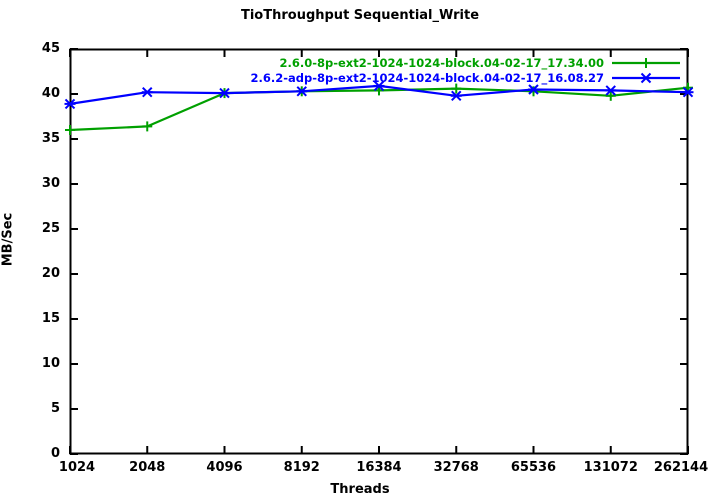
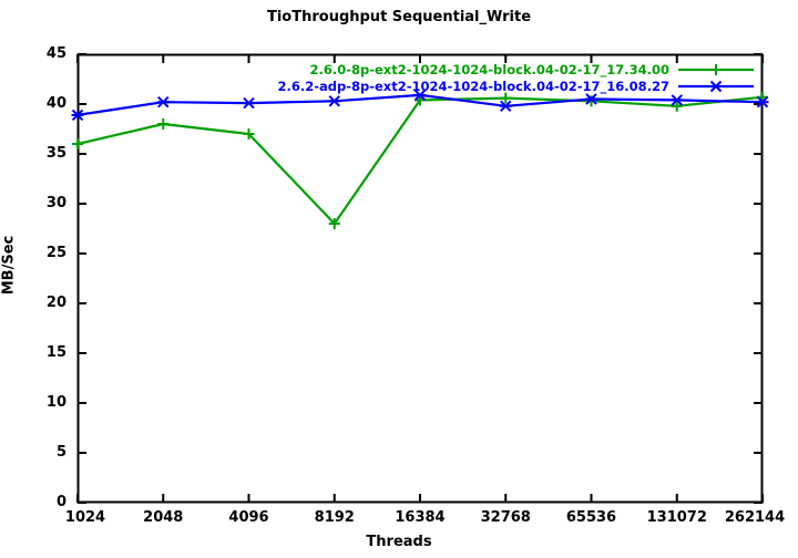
2.6.0-8p-ext2-1024-1024-block.04-02-17_17.34.00/2048: 36 -> 38
2.6.0-8p-ext2-1024-1024-block.04-02-17_17.34.00/4096: 40 -> 37
2.6.0-8p-ext2-1024-1024-block.04-02-17_17.34.00/8192: 40 -> 28
